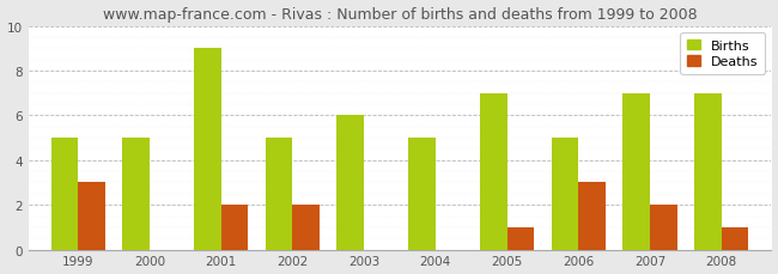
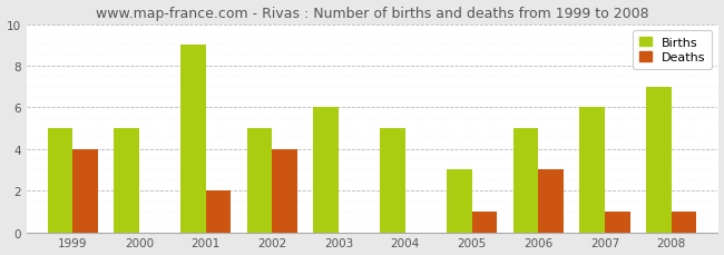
Deaths/1999: 3 -> 4
Deaths/2002: 2 -> 4
Births/2005: 7 -> 3
Births/2007: 7 -> 6
Deaths/2007: 2 -> 1
